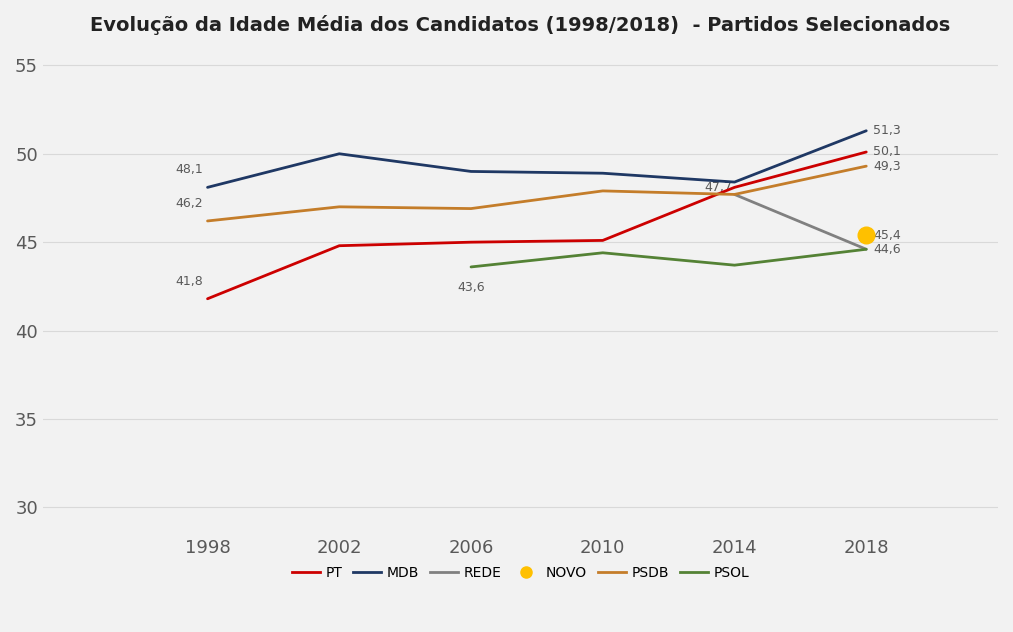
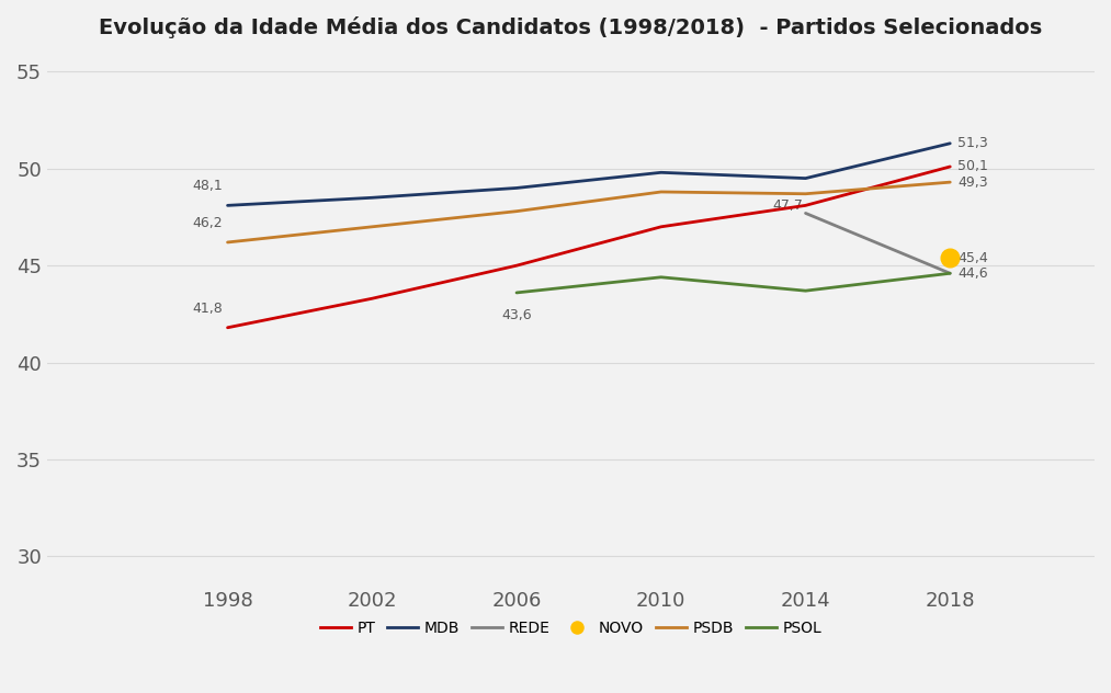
PT/2002: 44.8 -> 43.3
MDB/2002: 50.0 -> 48.5
PSDB/2006: 46.9 -> 47.8
PT/2010: 45.1 -> 47.0
MDB/2010: 48.9 -> 49.8
PSDB/2010: 47.9 -> 48.8
MDB/2014: 48.4 -> 49.5
PSDB/2014: 47.7 -> 48.7
